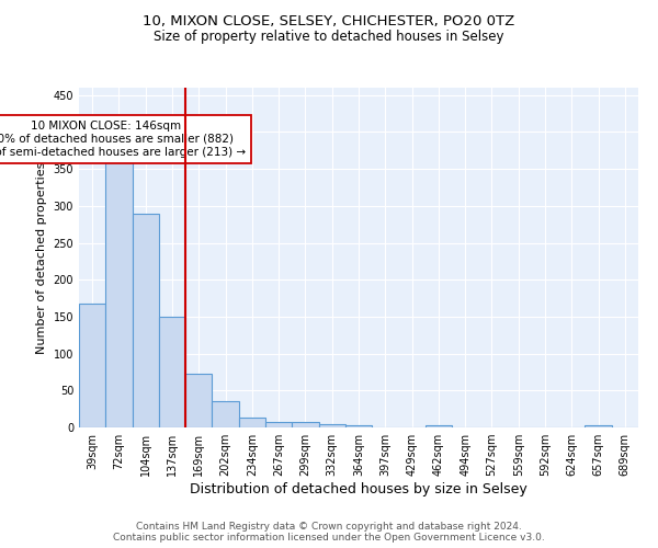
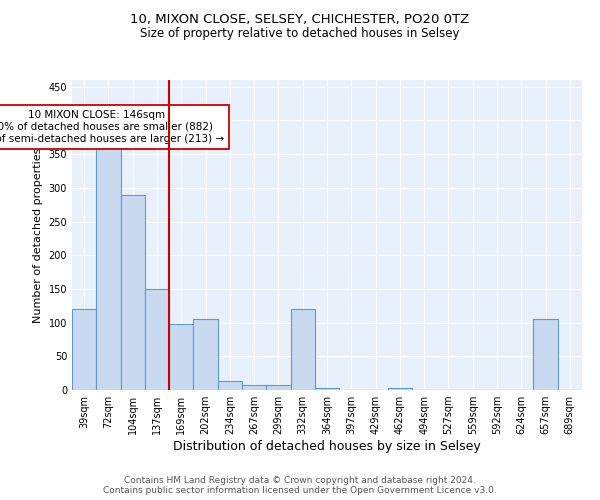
39sqm: 167 -> 120
169sqm: 72 -> 98
202sqm: 35 -> 106
332sqm: 4 -> 120
657sqm: 3 -> 106
